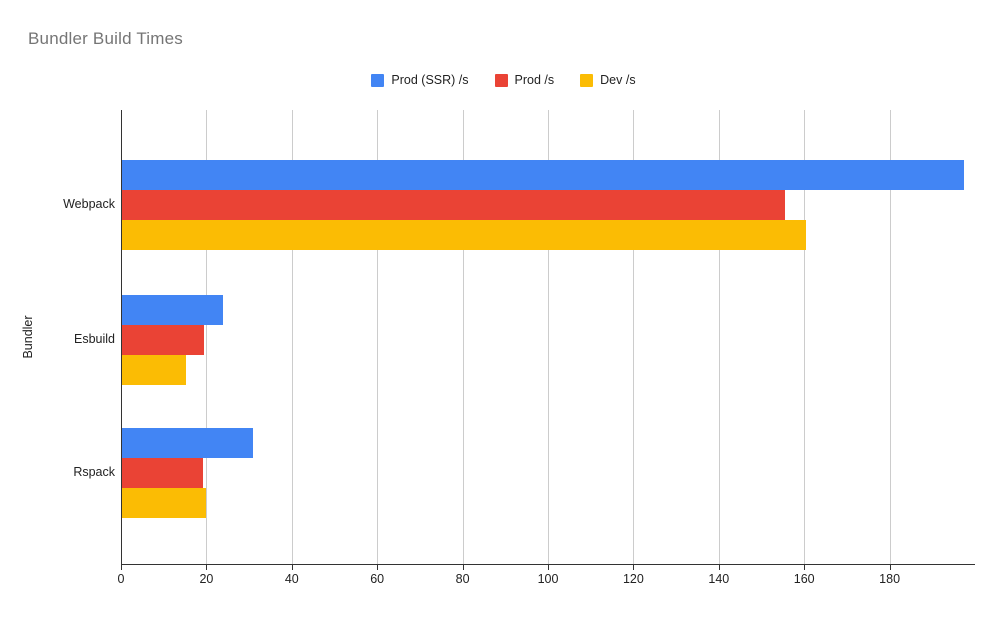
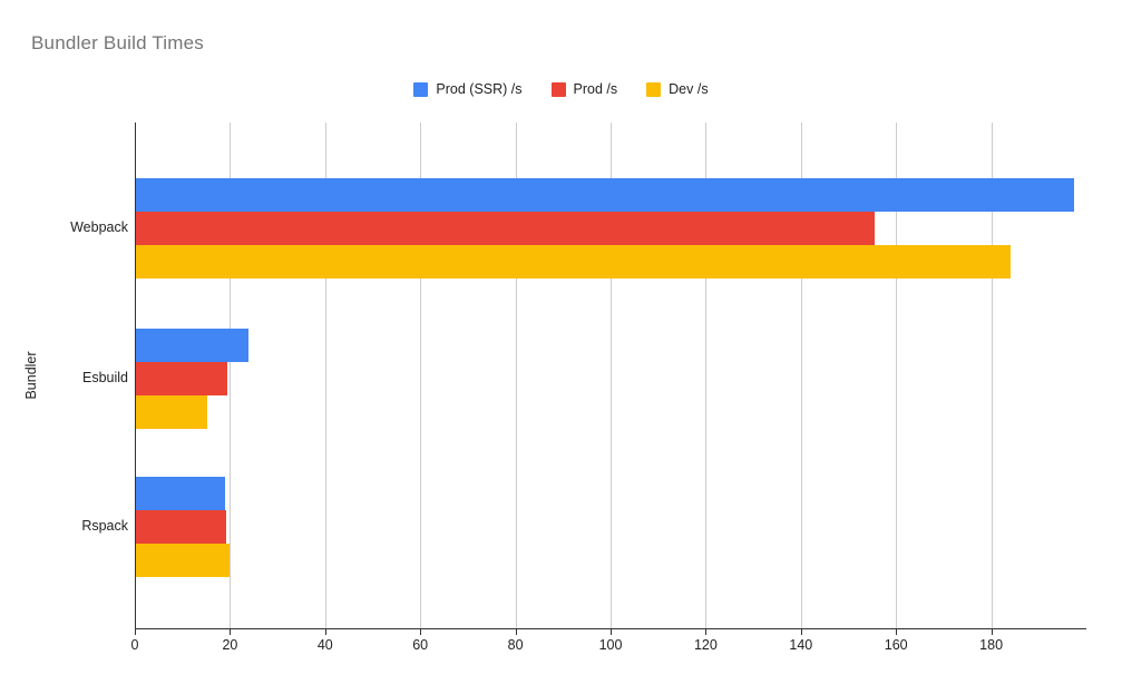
Dev /s/Webpack: 160 -> 184
Prod (SSR) /s/Rspack: 31 -> 19
